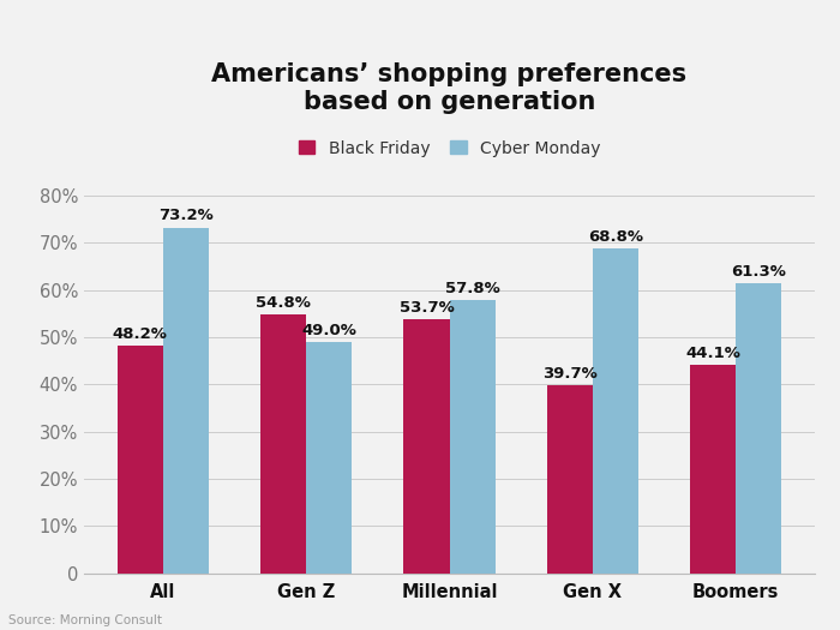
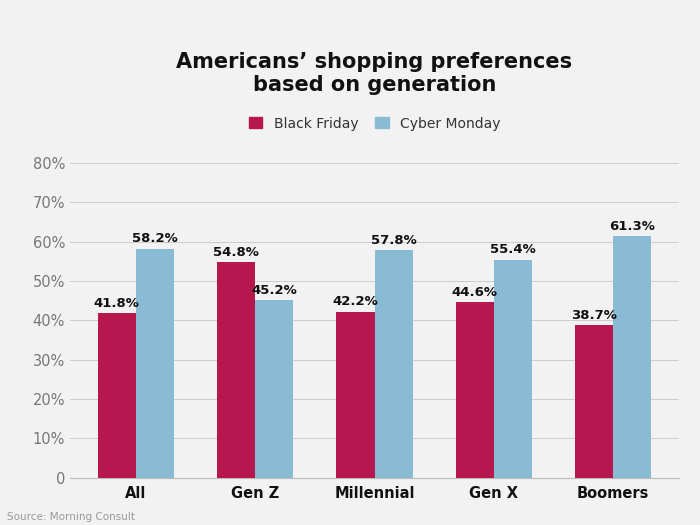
Black Friday/All: 48.2% -> 41.8%
Cyber Monday/All: 73.2% -> 58.2%
Cyber Monday/Gen Z: 49.0% -> 45.2%
Black Friday/Millennial: 53.7% -> 42.2%
Black Friday/Gen X: 39.7% -> 44.6%
Cyber Monday/Gen X: 68.8% -> 55.4%
Black Friday/Boomers: 44.1% -> 38.7%
